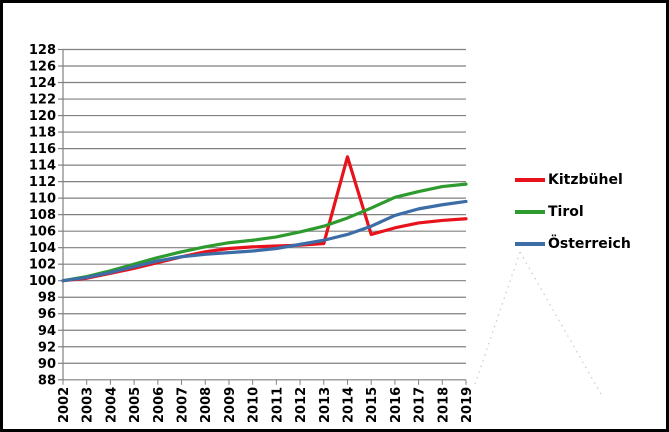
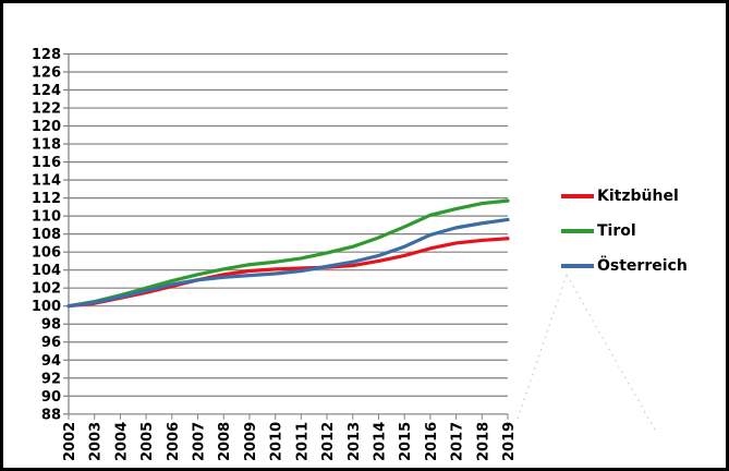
Kitzbühel/2014: 115 -> 105
